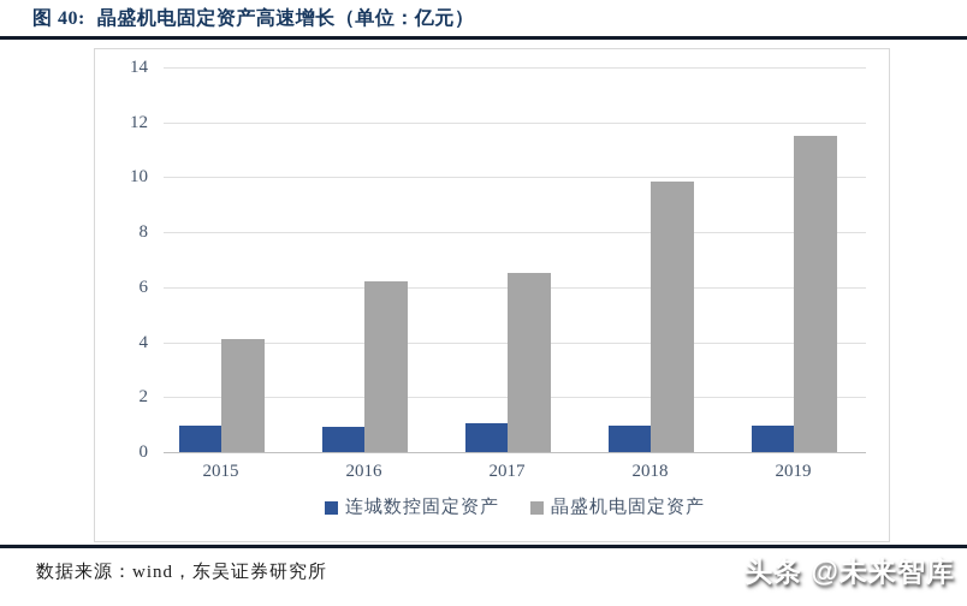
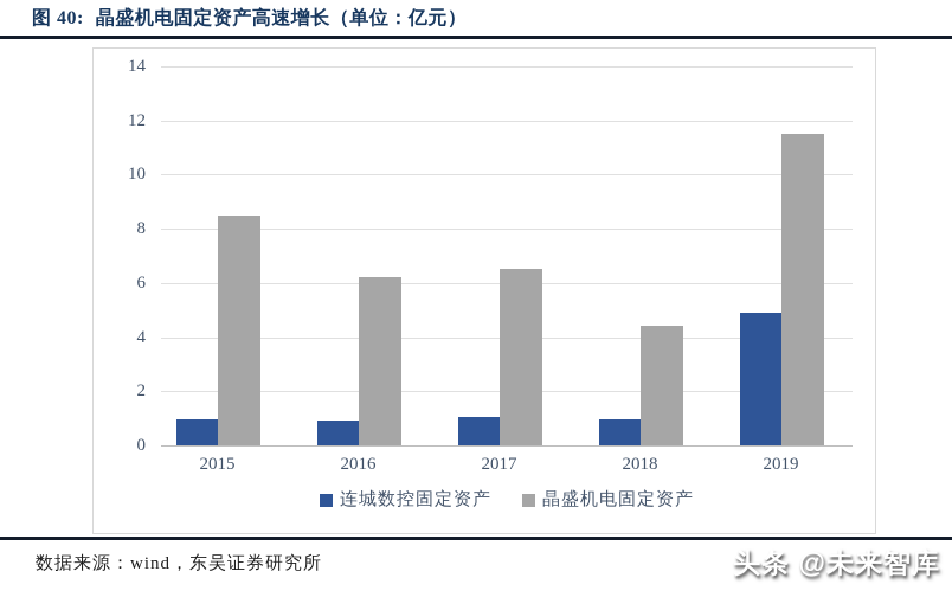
晶盛机电固定资产/2015: 4.1 -> 8.5
晶盛机电固定资产/2018: 9.8 -> 4.4
连城数控固定资产/2019: 0.9 -> 4.9
